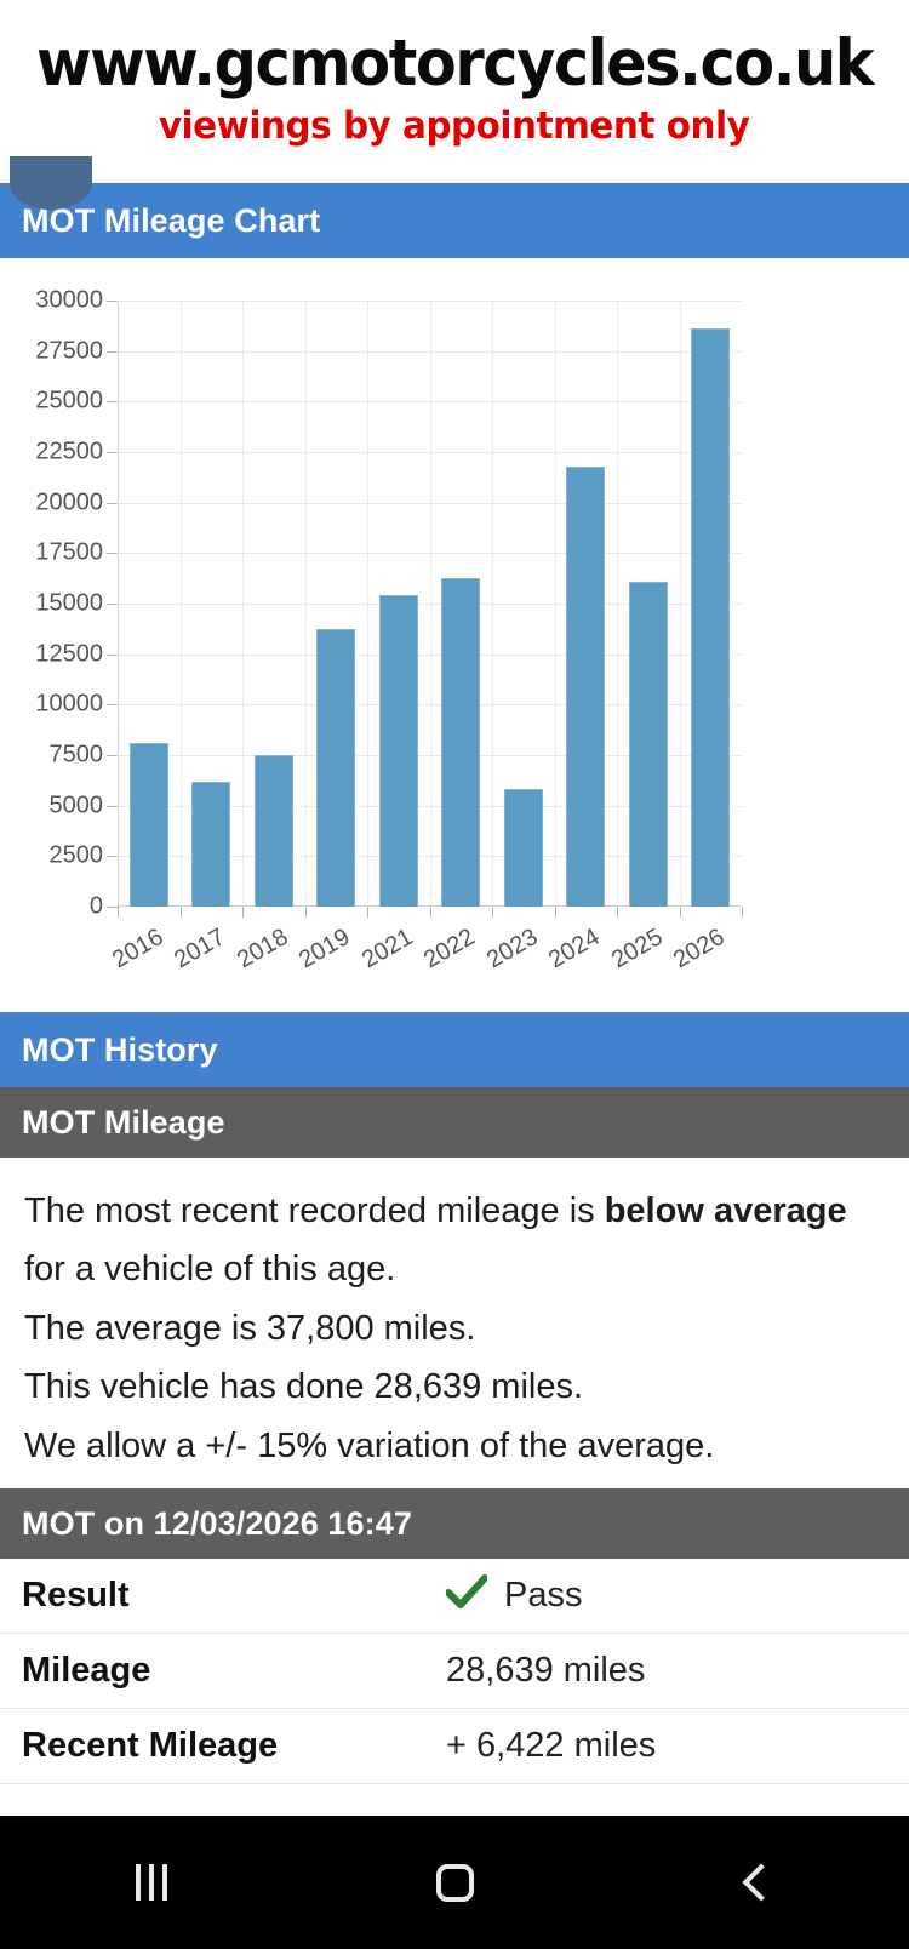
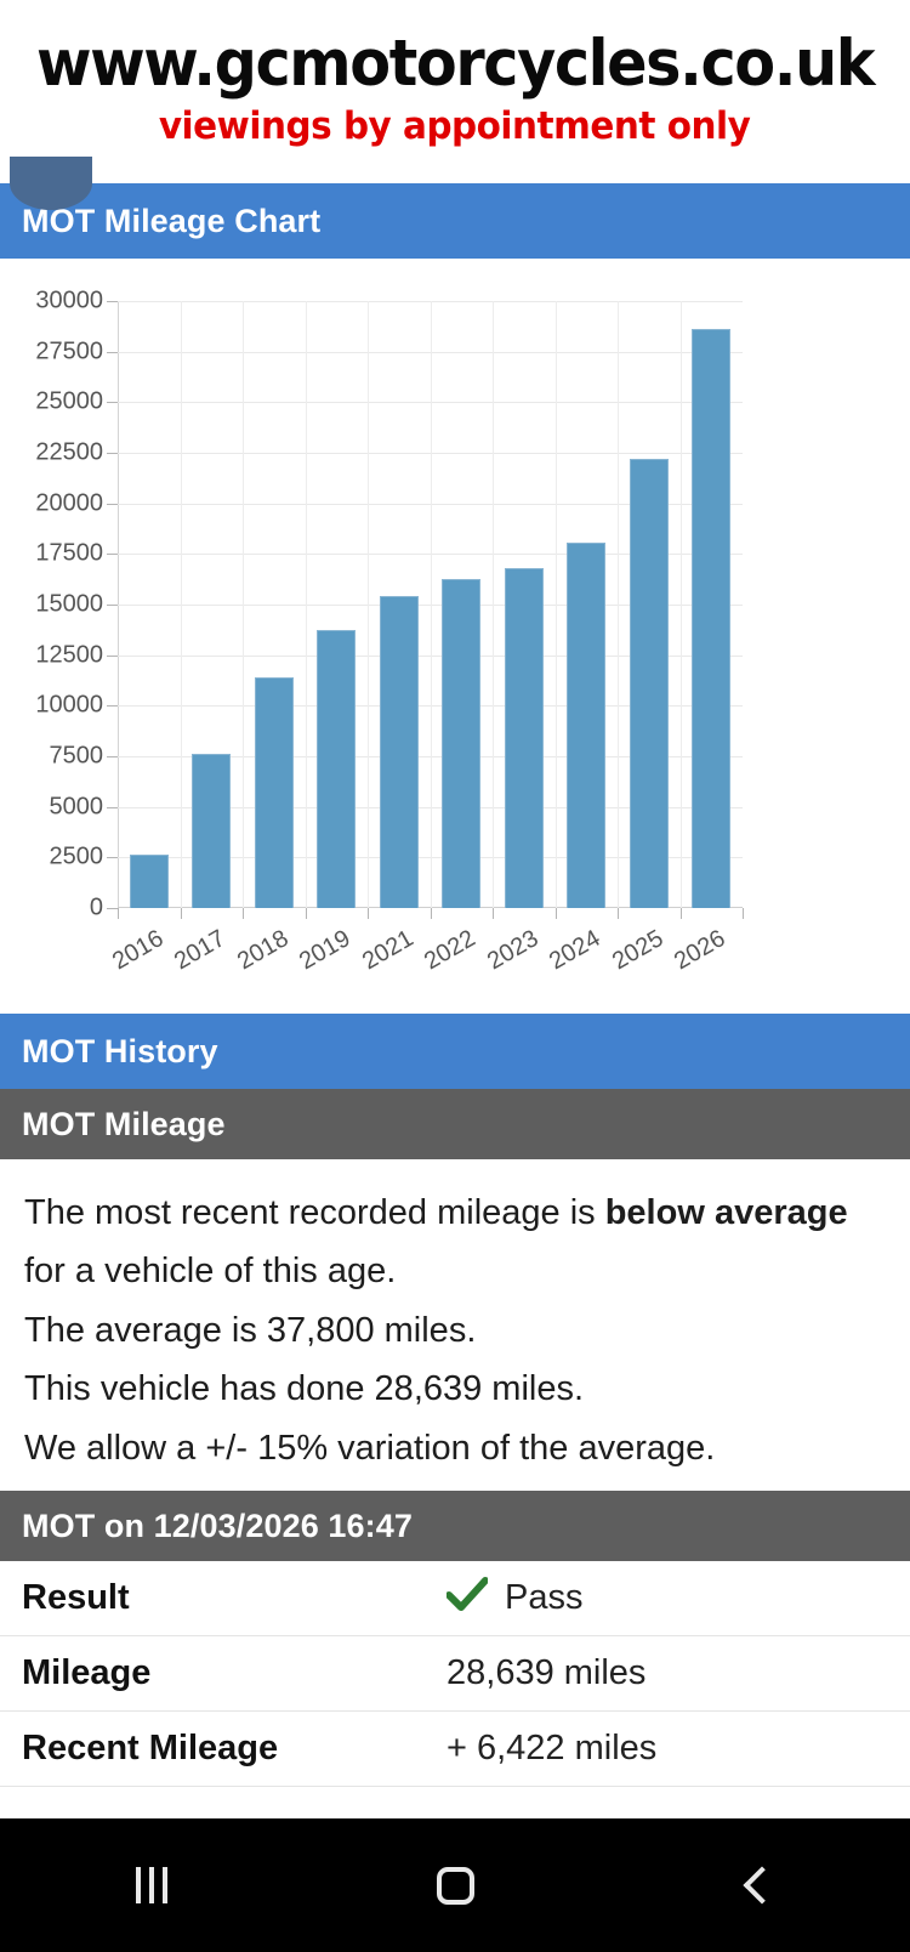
2016: 8100 -> 2600
2017: 6200 -> 7600
2018: 7500 -> 11400
2023: 5800 -> 16800
2024: 21800 -> 18000
2025: 16100 -> 22200
